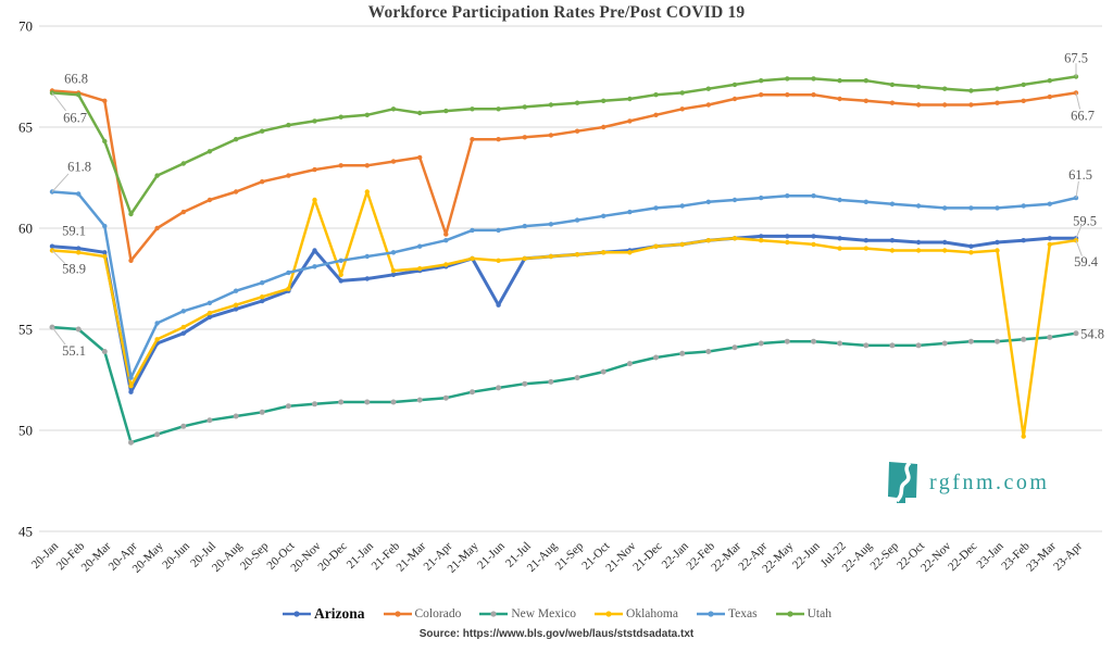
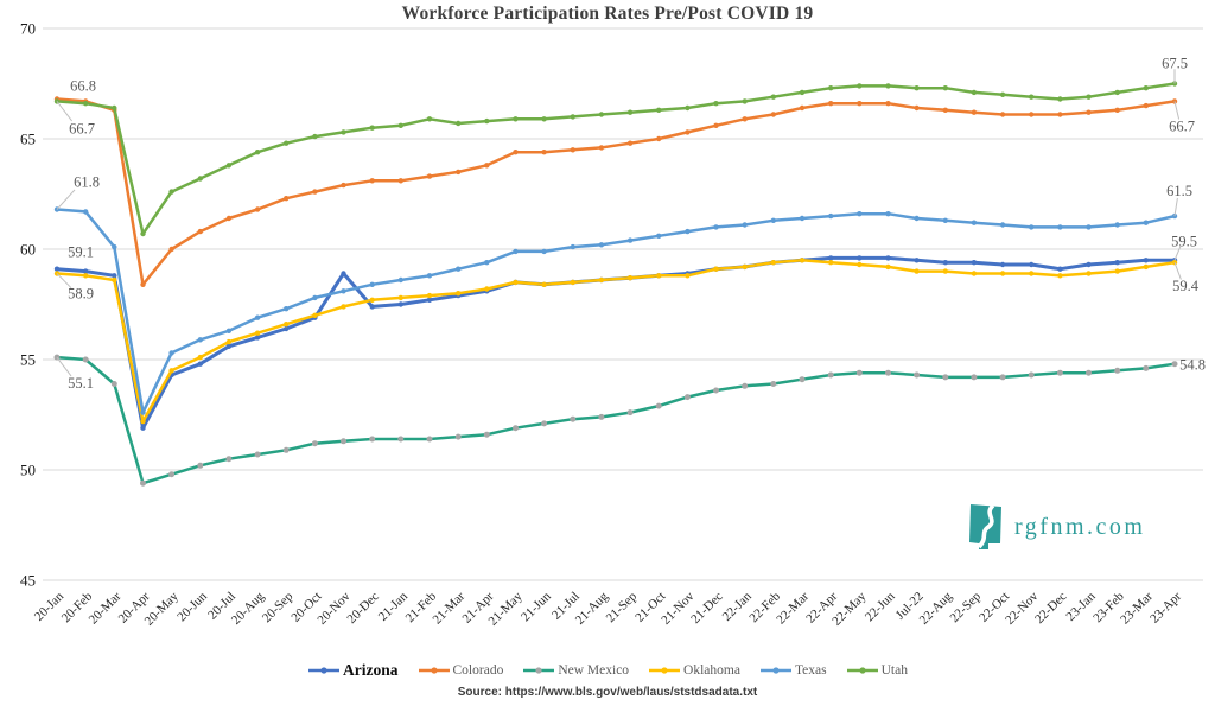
Utah/20-Mar: 64.3 -> 66.4
Oklahoma/20-Nov: 61.4 -> 57.4
Oklahoma/21-Jan: 61.8 -> 57.8
Colorado/21-Apr: 59.7 -> 63.8
Arizona/21-Jun: 56.2 -> 58.4
Oklahoma/23-Feb: 49.7 -> 59.0
